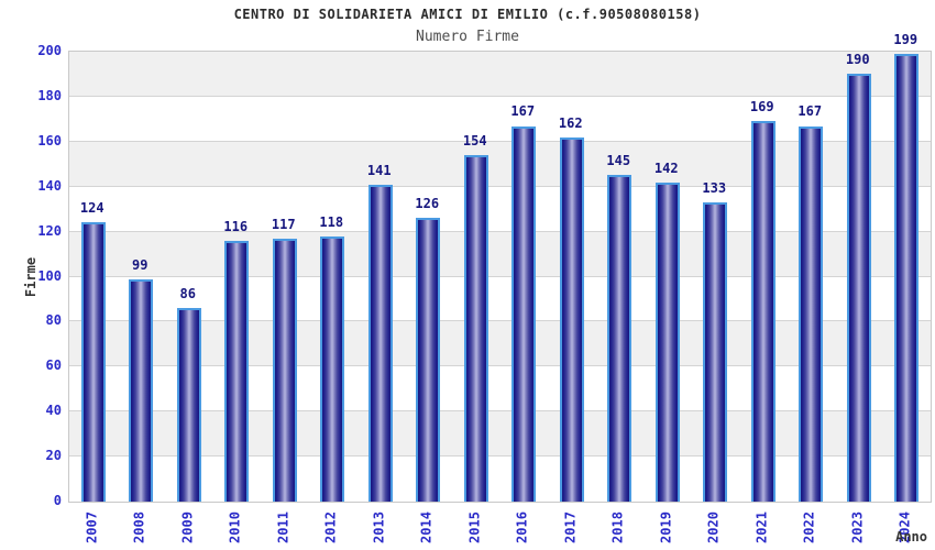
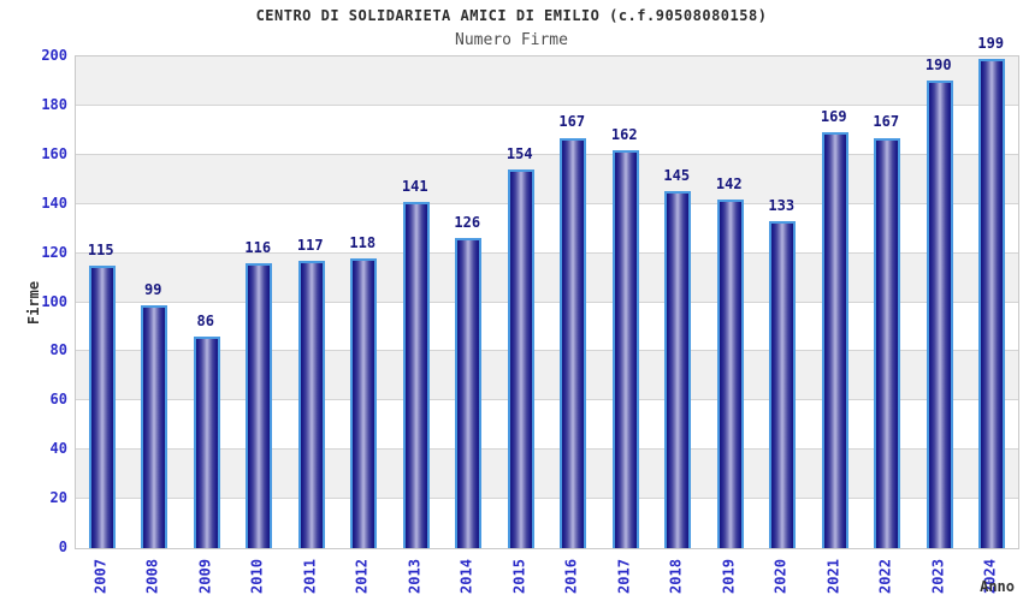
2007: 124 -> 115
